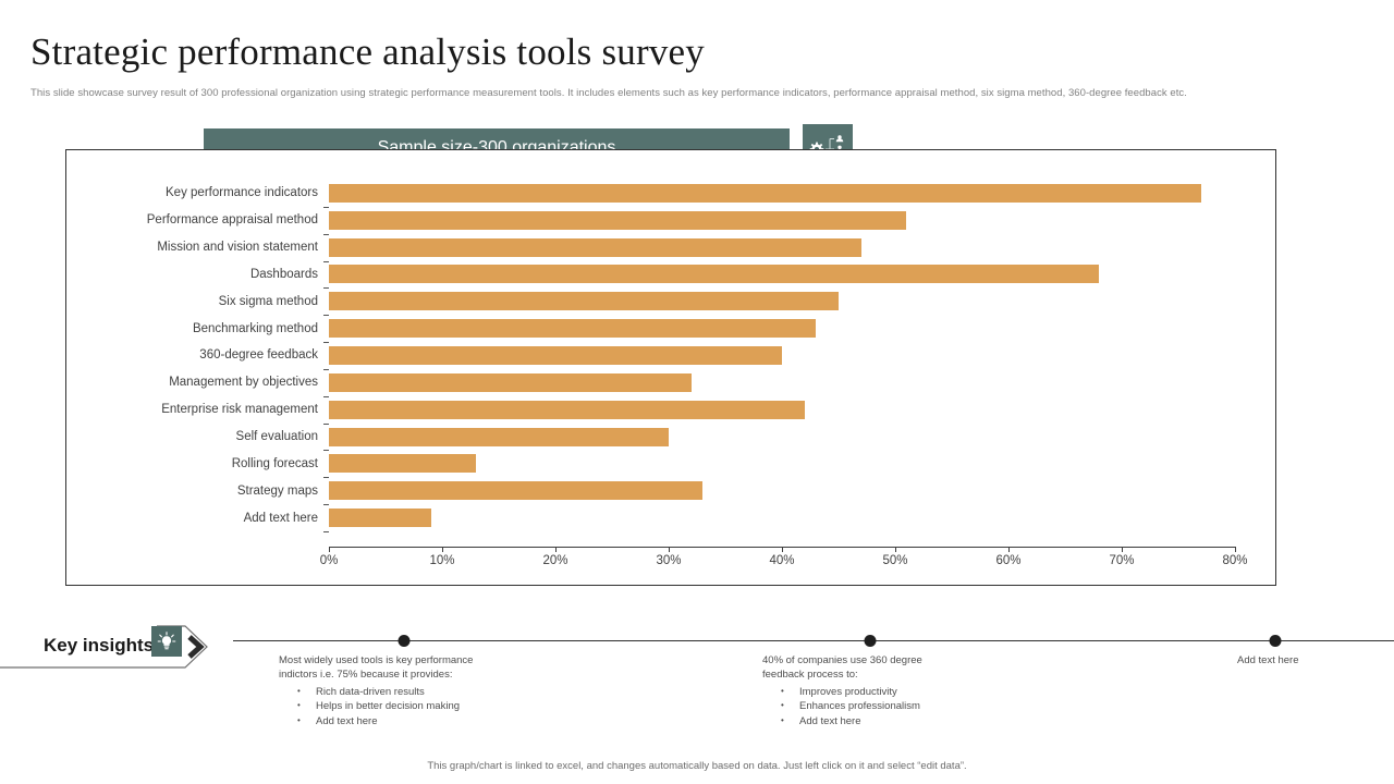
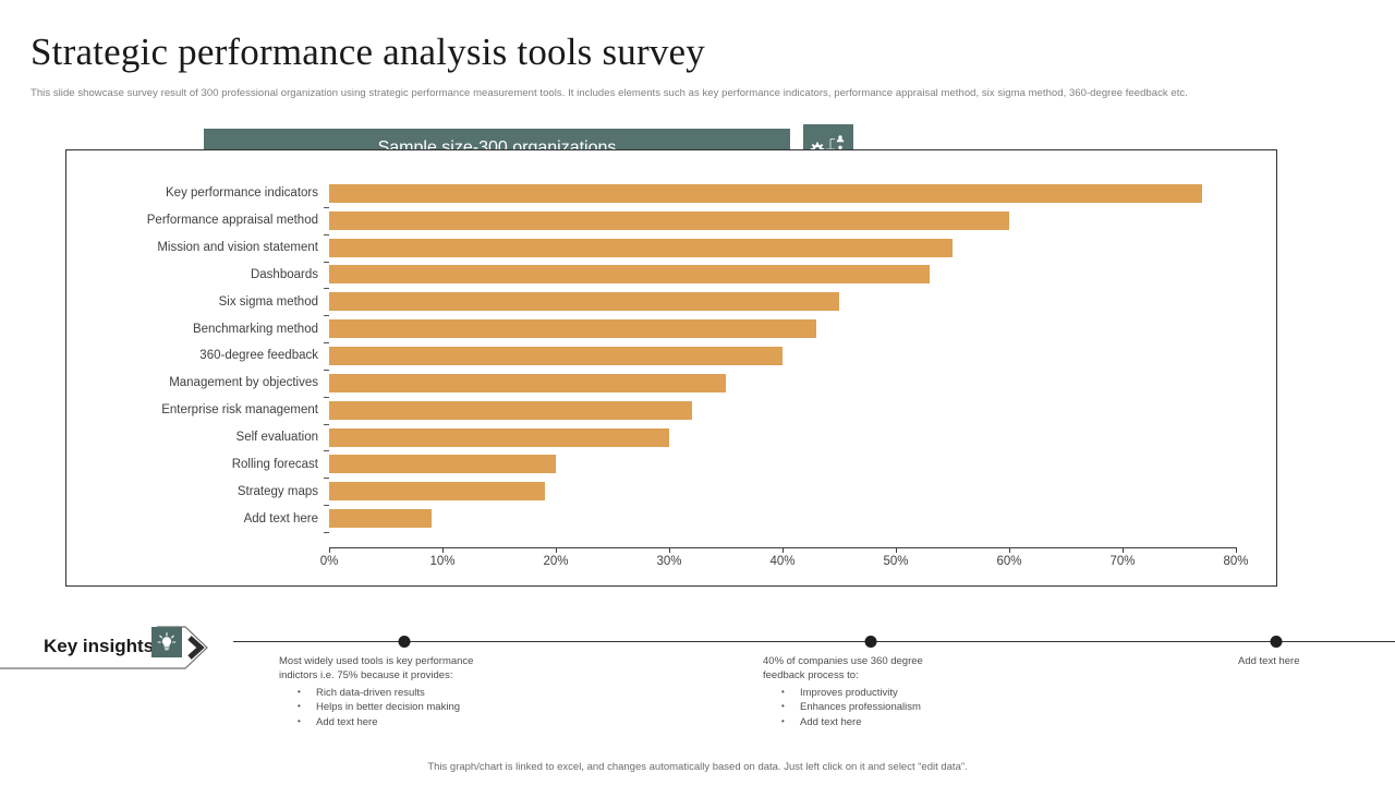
Performance appraisal method: 51% -> 60%
Mission and vision statement: 47% -> 55%
Dashboards: 68% -> 53%
Management by objectives: 32% -> 35%
Enterprise risk management: 42% -> 32%
Rolling forecast: 13% -> 20%
Strategy maps: 33% -> 19%
